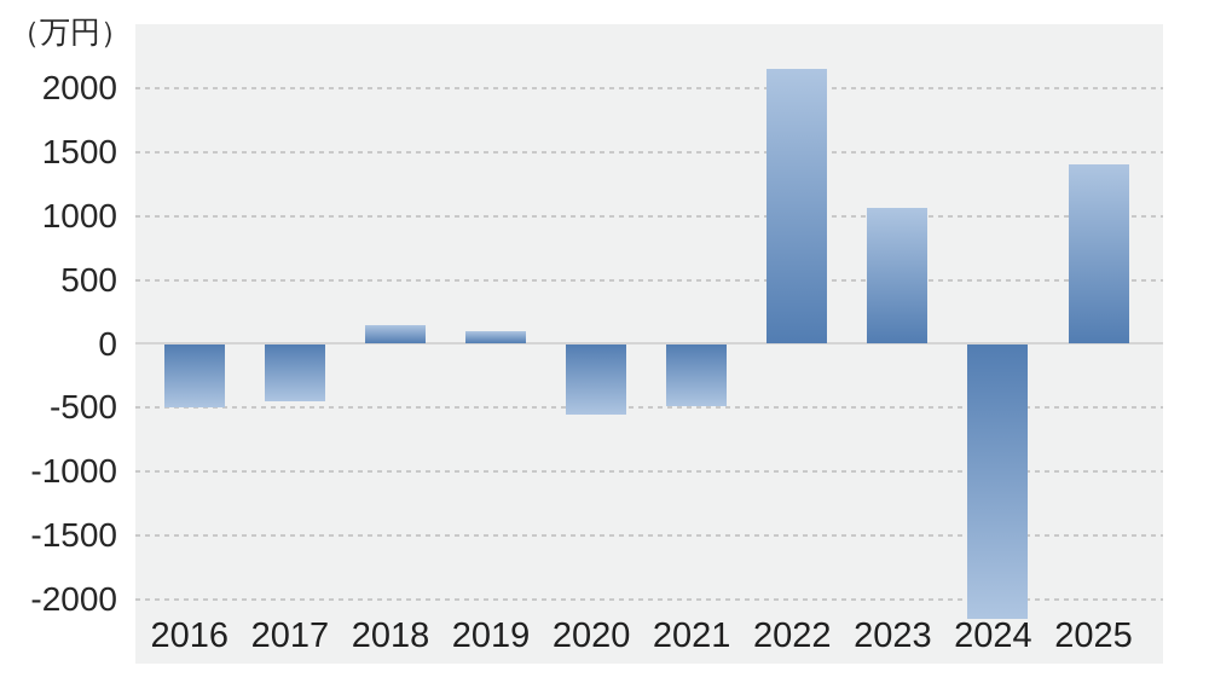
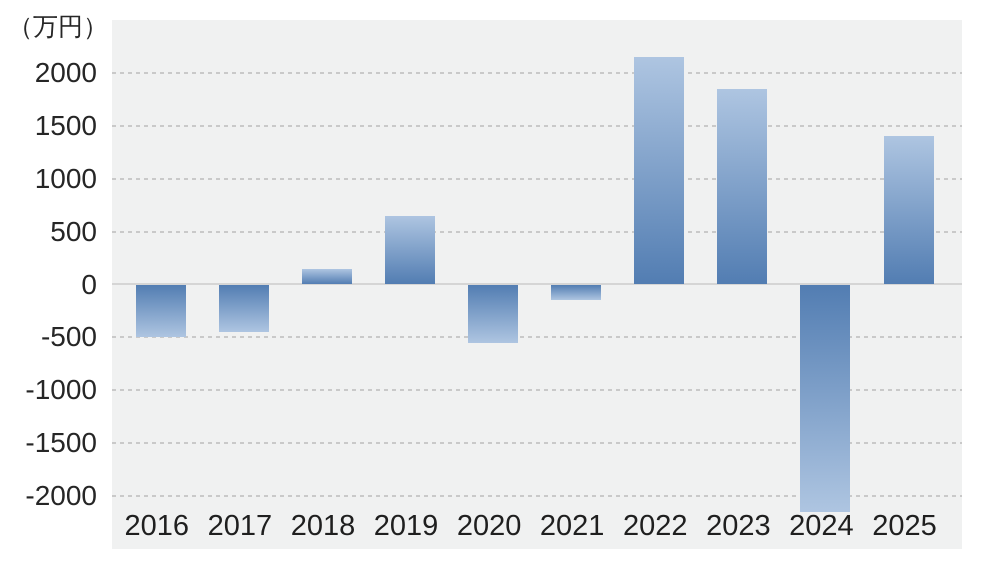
2019: 100 -> 650
2021: -490 -> -150
2023: 1060 -> 1850
